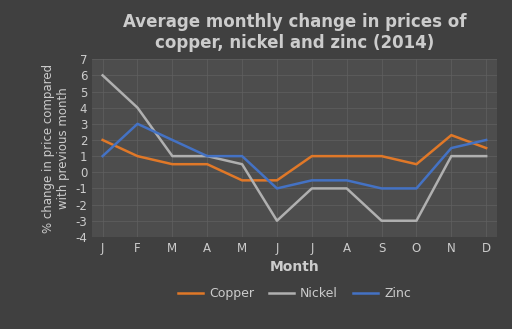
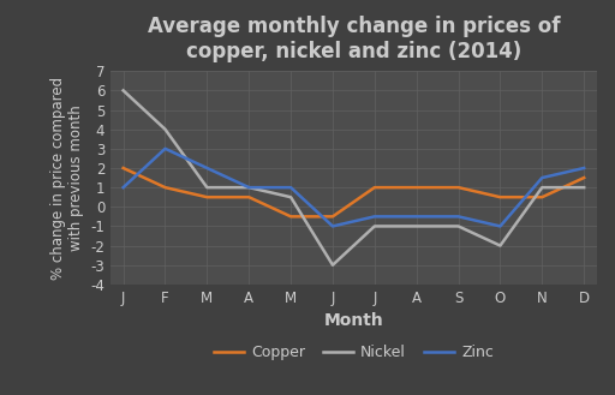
Nickel/S: -3.0 -> -1.0
Zinc/S: -1.0 -> -0.5
Nickel/O: -3.0 -> -2.0
Copper/N: 2.3 -> 0.5
